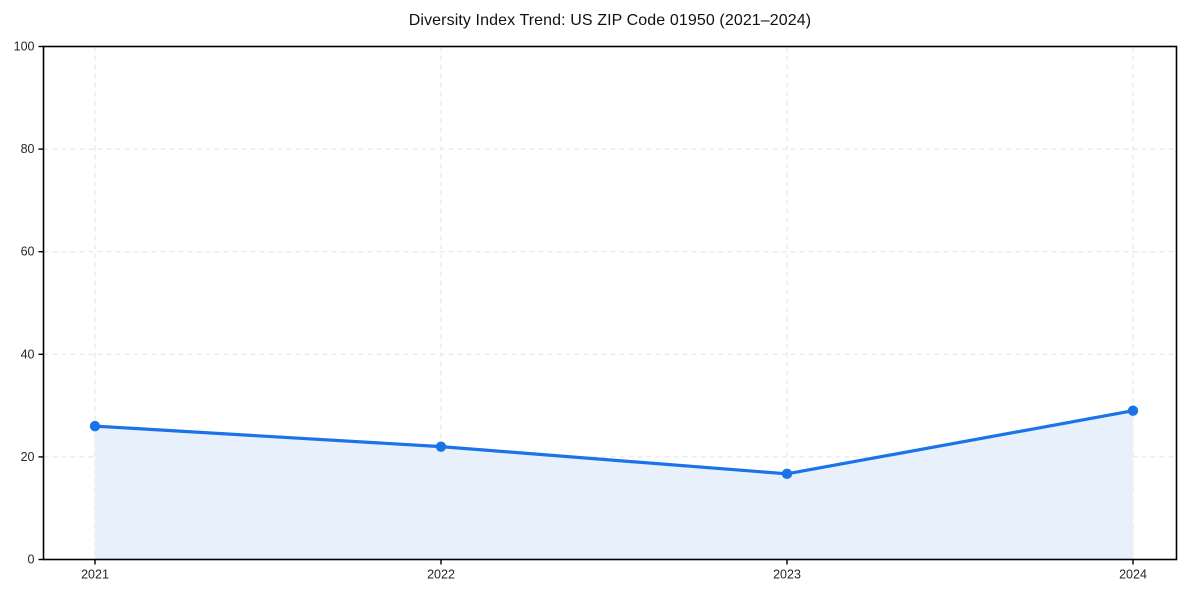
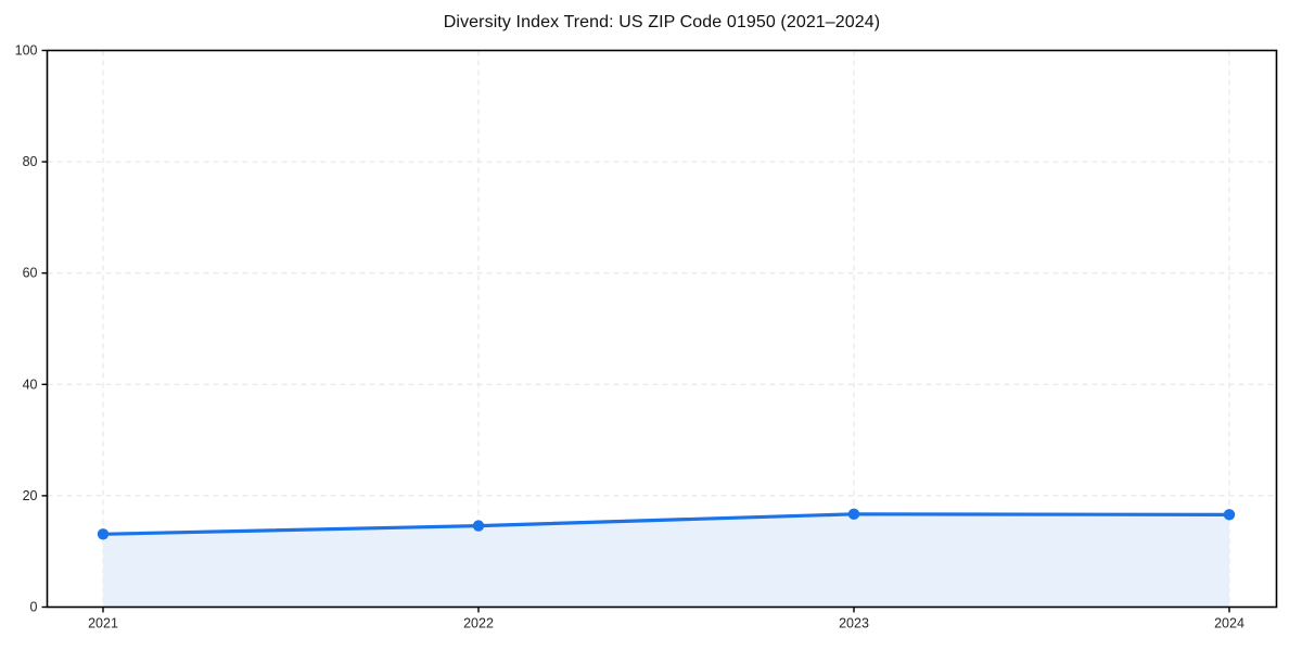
2021: 26 -> 13
2022: 22 -> 15
2024: 29 -> 17
